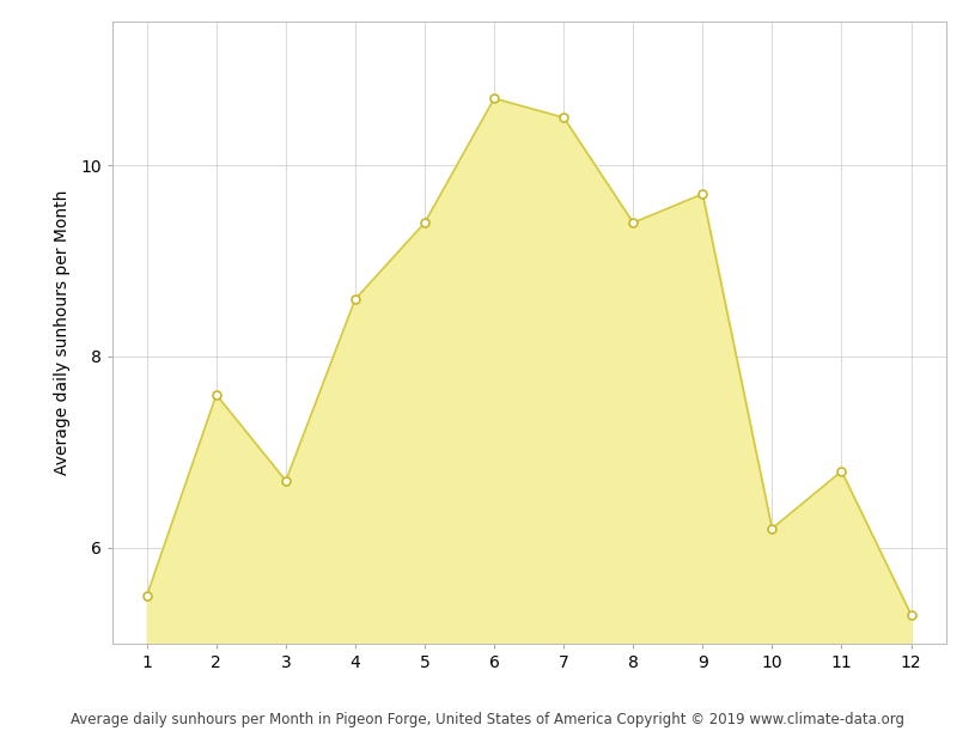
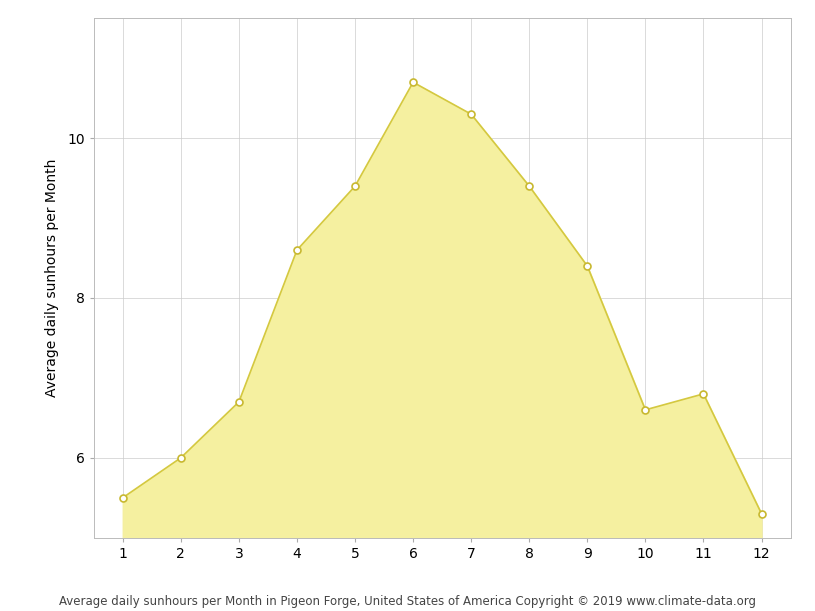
2: 7.6 -> 6.0
7: 10.5 -> 10.3
9: 9.7 -> 8.4
10: 6.2 -> 6.6
